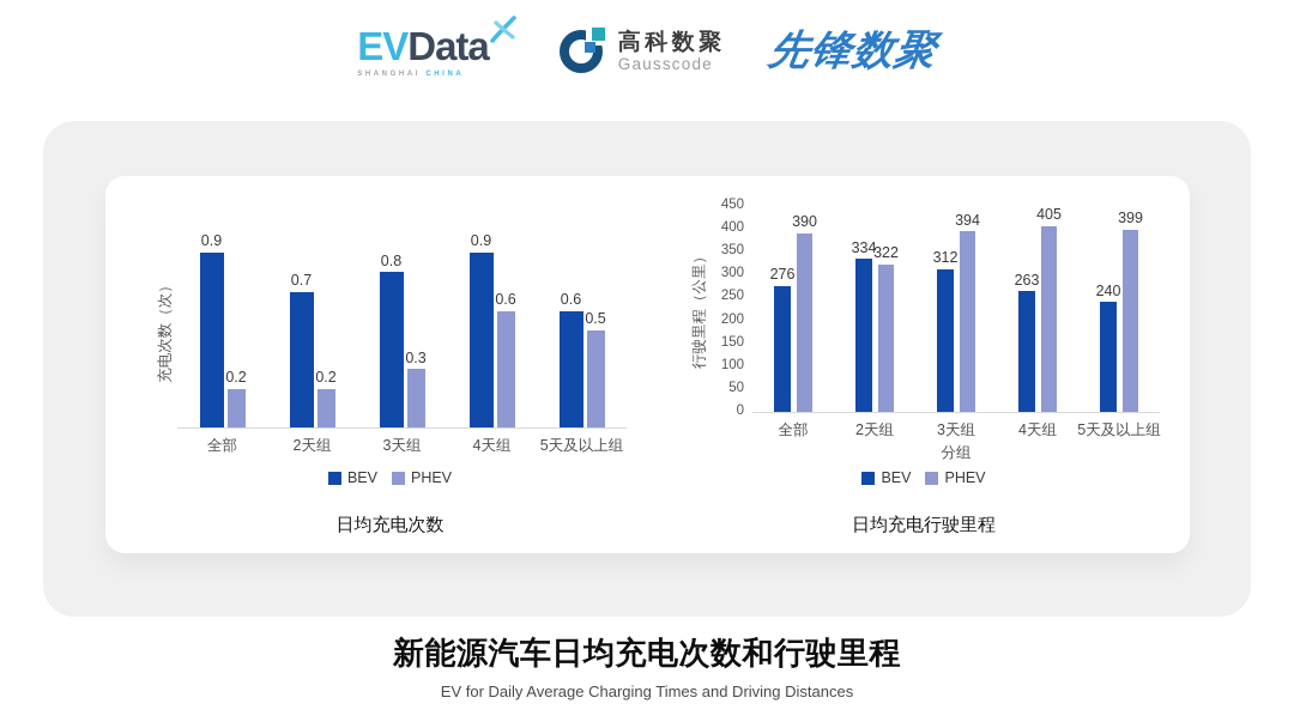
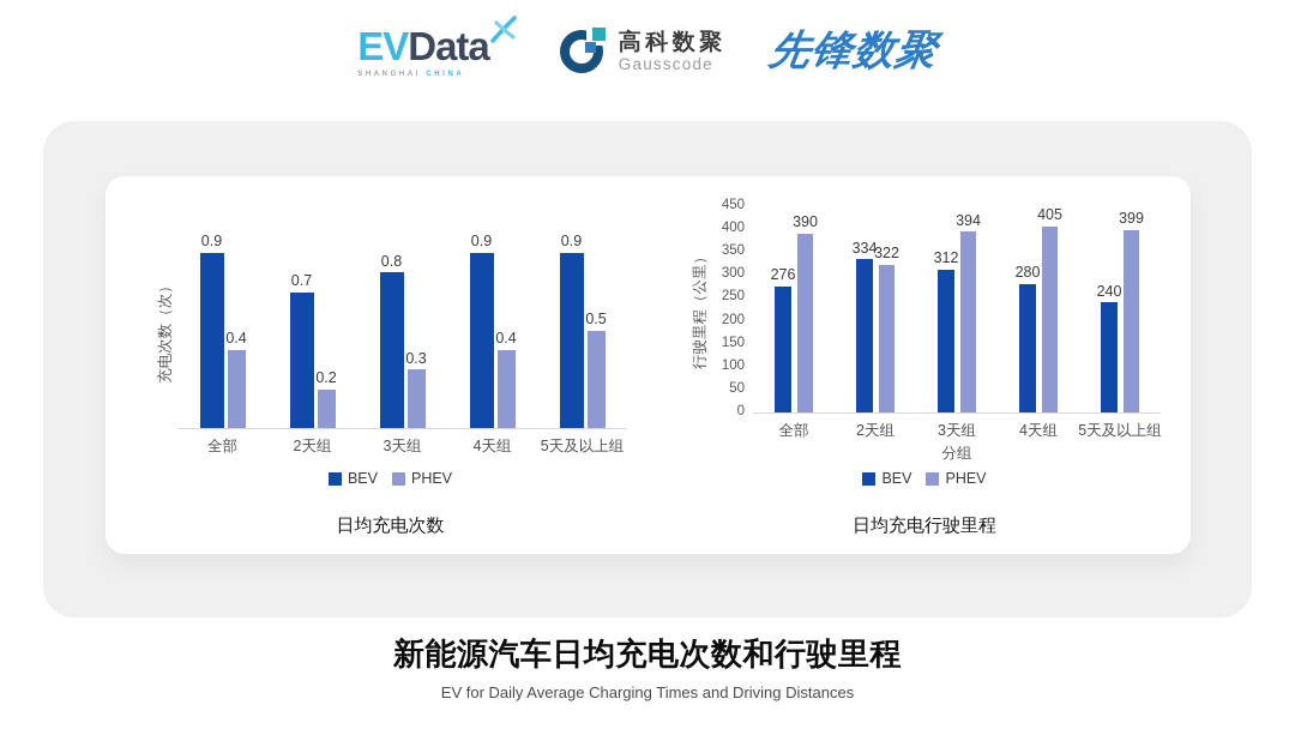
日均充电次数/PHEV/全部: 0.2 -> 0.4
日均充电次数/PHEV/4天组: 0.6 -> 0.4
日均充电次数/BEV/5天及以上组: 0.6 -> 0.9
日均充电行驶里程/BEV/4天组: 263 -> 280
